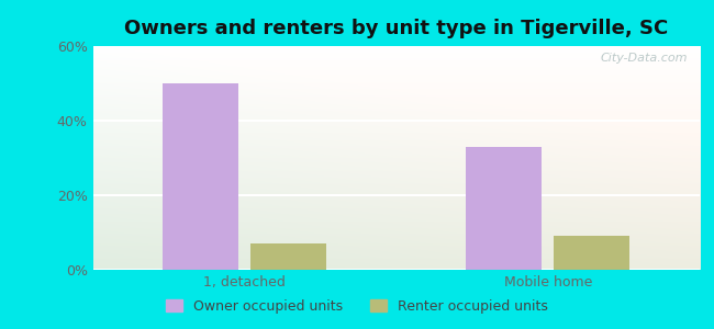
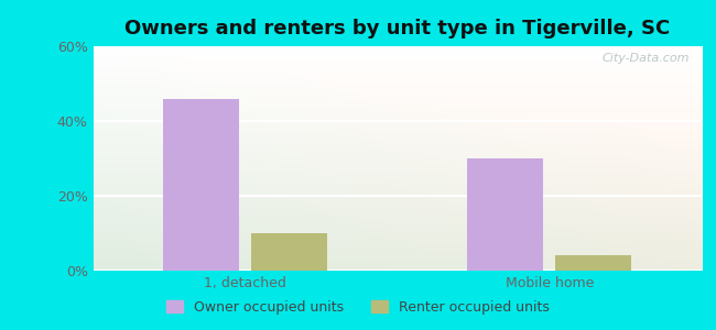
Owner occupied units/1, detached: 50% -> 46%
Renter occupied units/1, detached: 7% -> 10%
Owner occupied units/Mobile home: 33% -> 30%
Renter occupied units/Mobile home: 9% -> 4%
